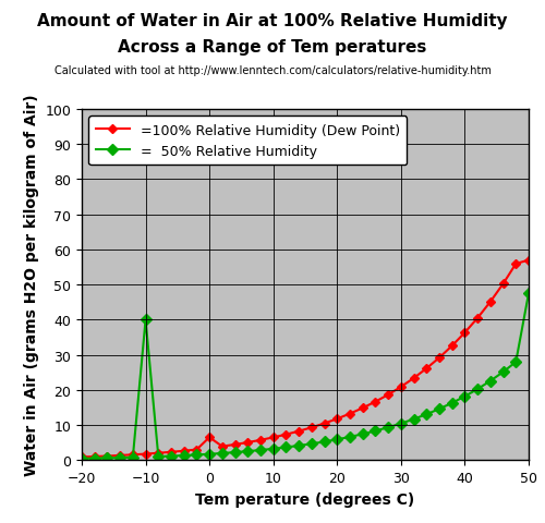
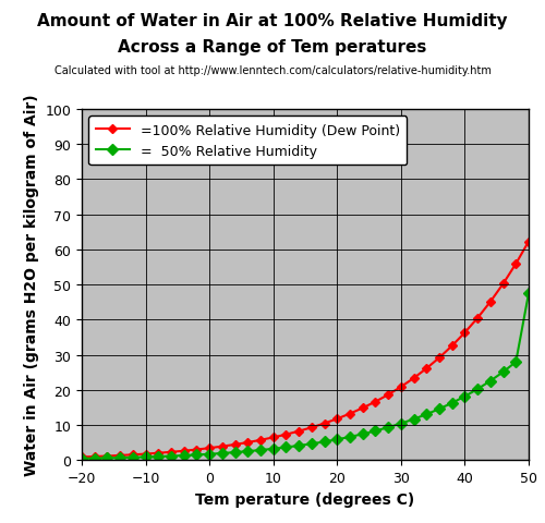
= 50% Relative Humidity/−10: 40.0 -> 0.9
=100% Relative Humidity (Dew Point)/0: 6.5 -> 3.4
=100% Relative Humidity (Dew Point)/50: 57.0 -> 62.3
